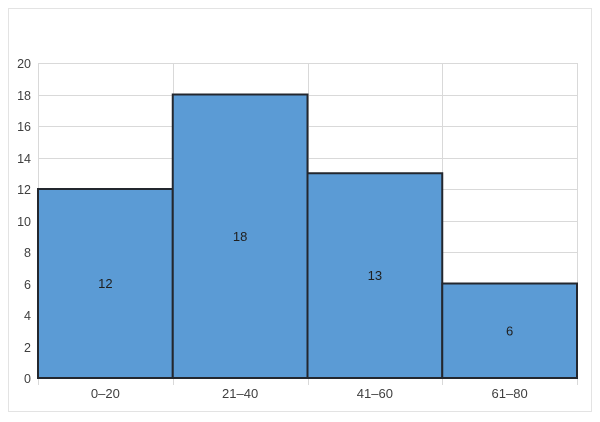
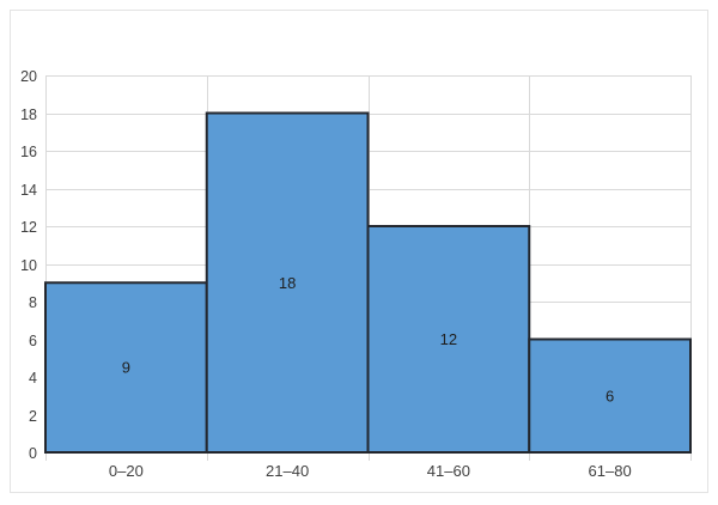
0–20: 12 -> 9
41–60: 13 -> 12
